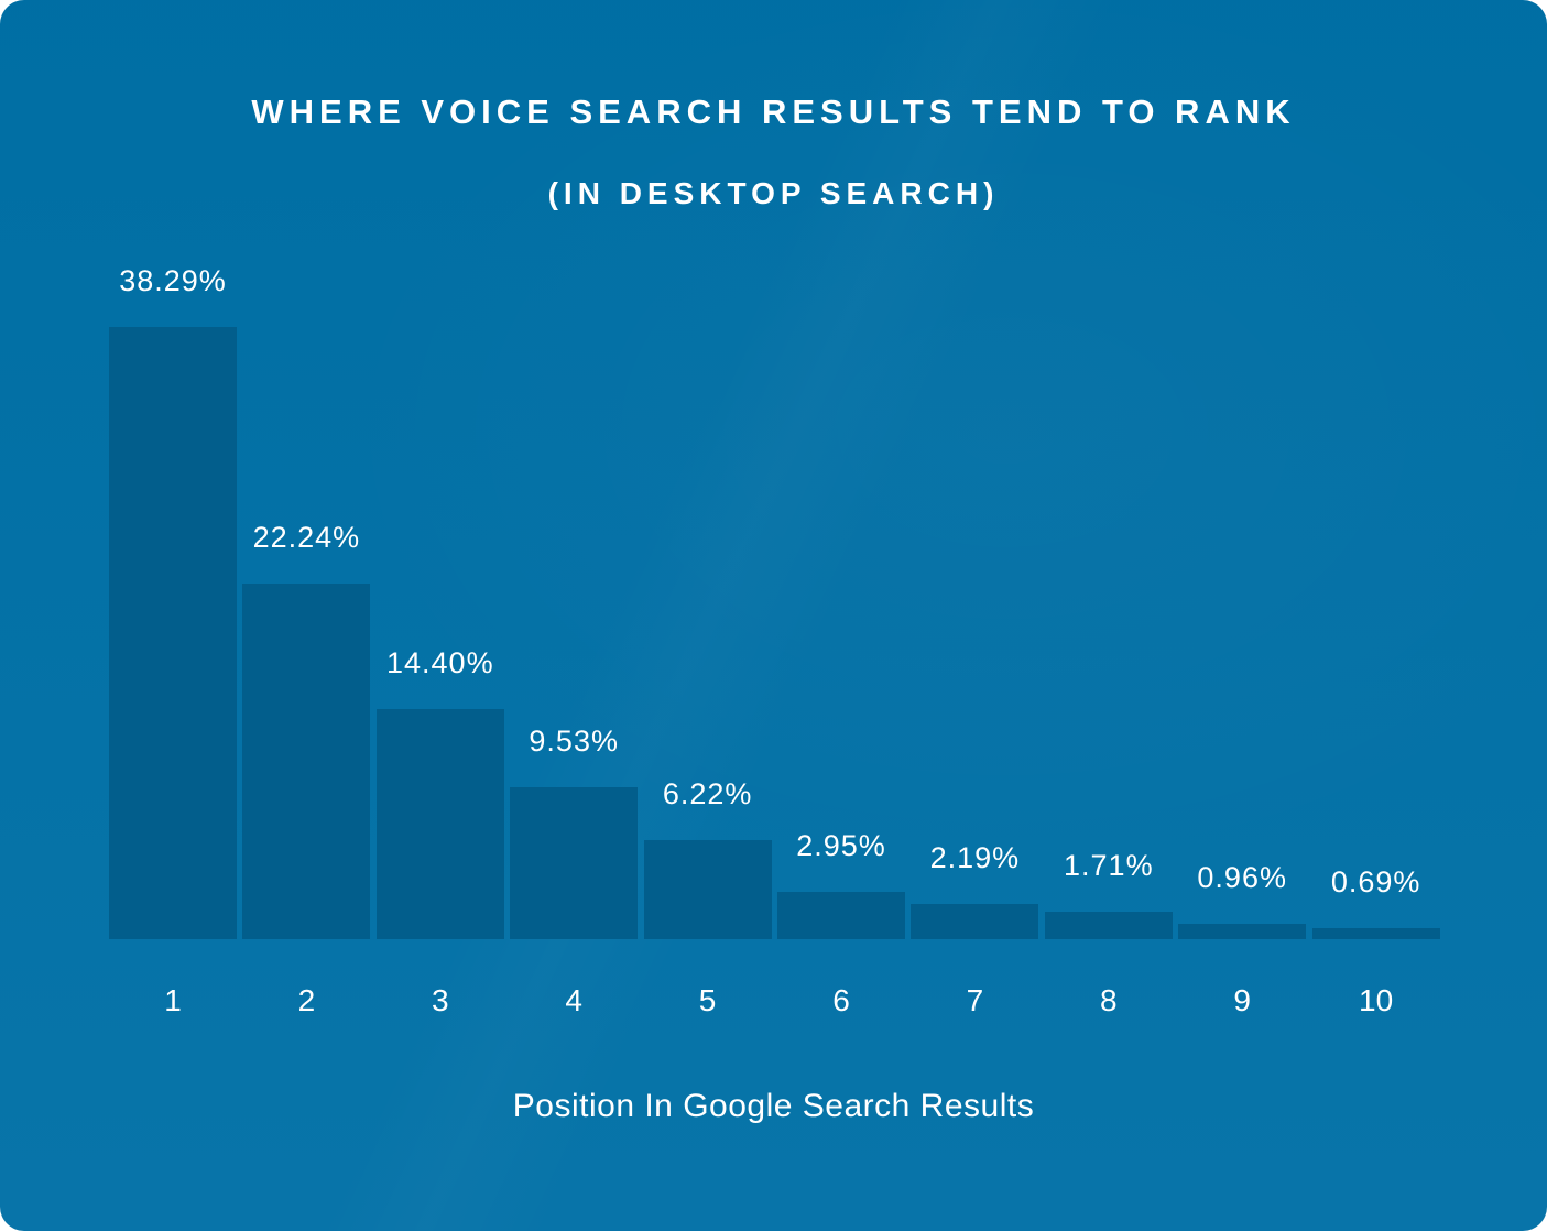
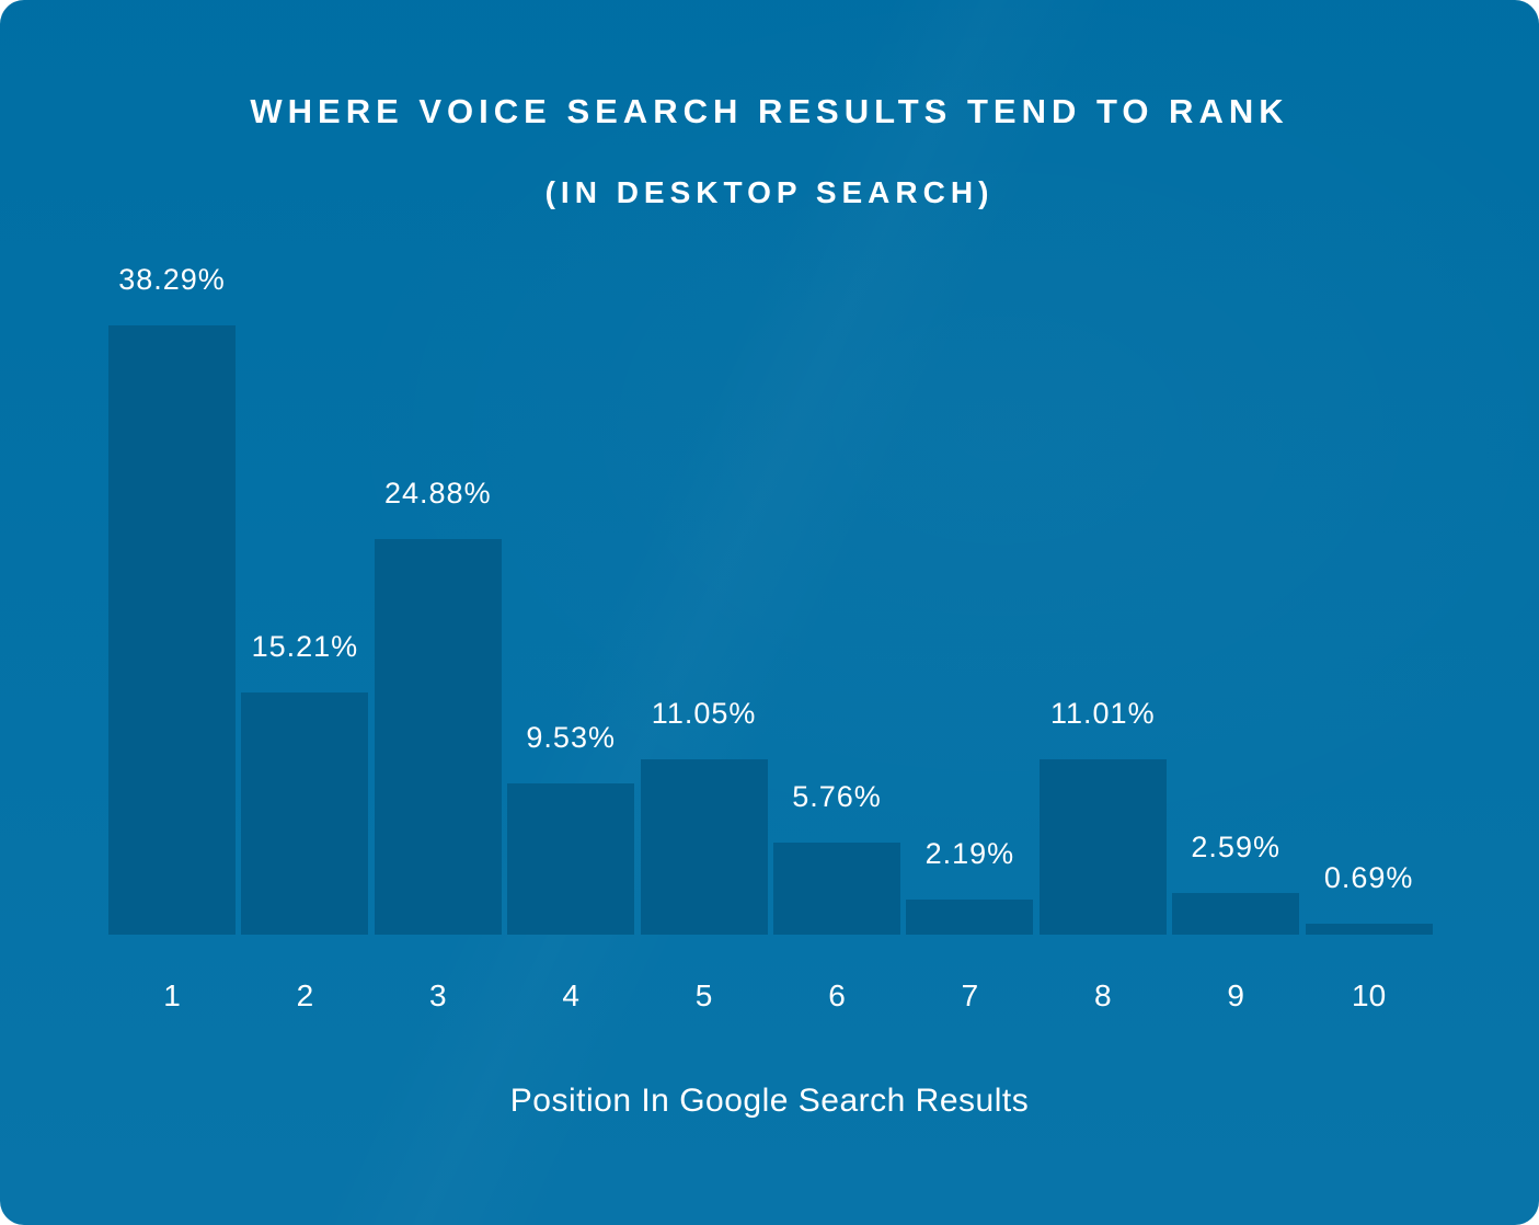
2: 22.24% -> 15.21%
3: 14.40% -> 24.88%
5: 6.22% -> 11.05%
6: 2.95% -> 5.76%
8: 1.71% -> 11.01%
9: 0.96% -> 2.59%
